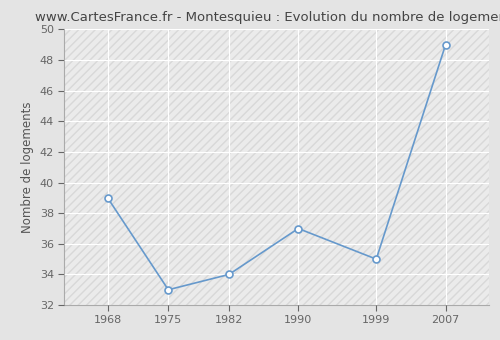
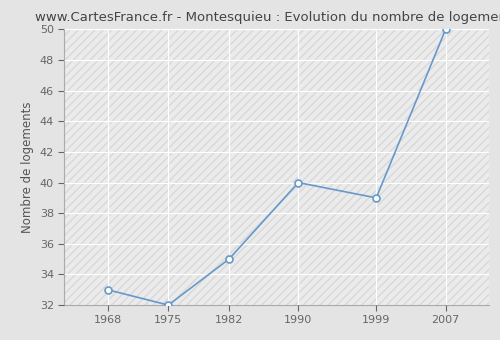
1968: 39 -> 33
1975: 33 -> 32
1982: 34 -> 35
1990: 37 -> 40
1999: 35 -> 39
2007: 49 -> 50
